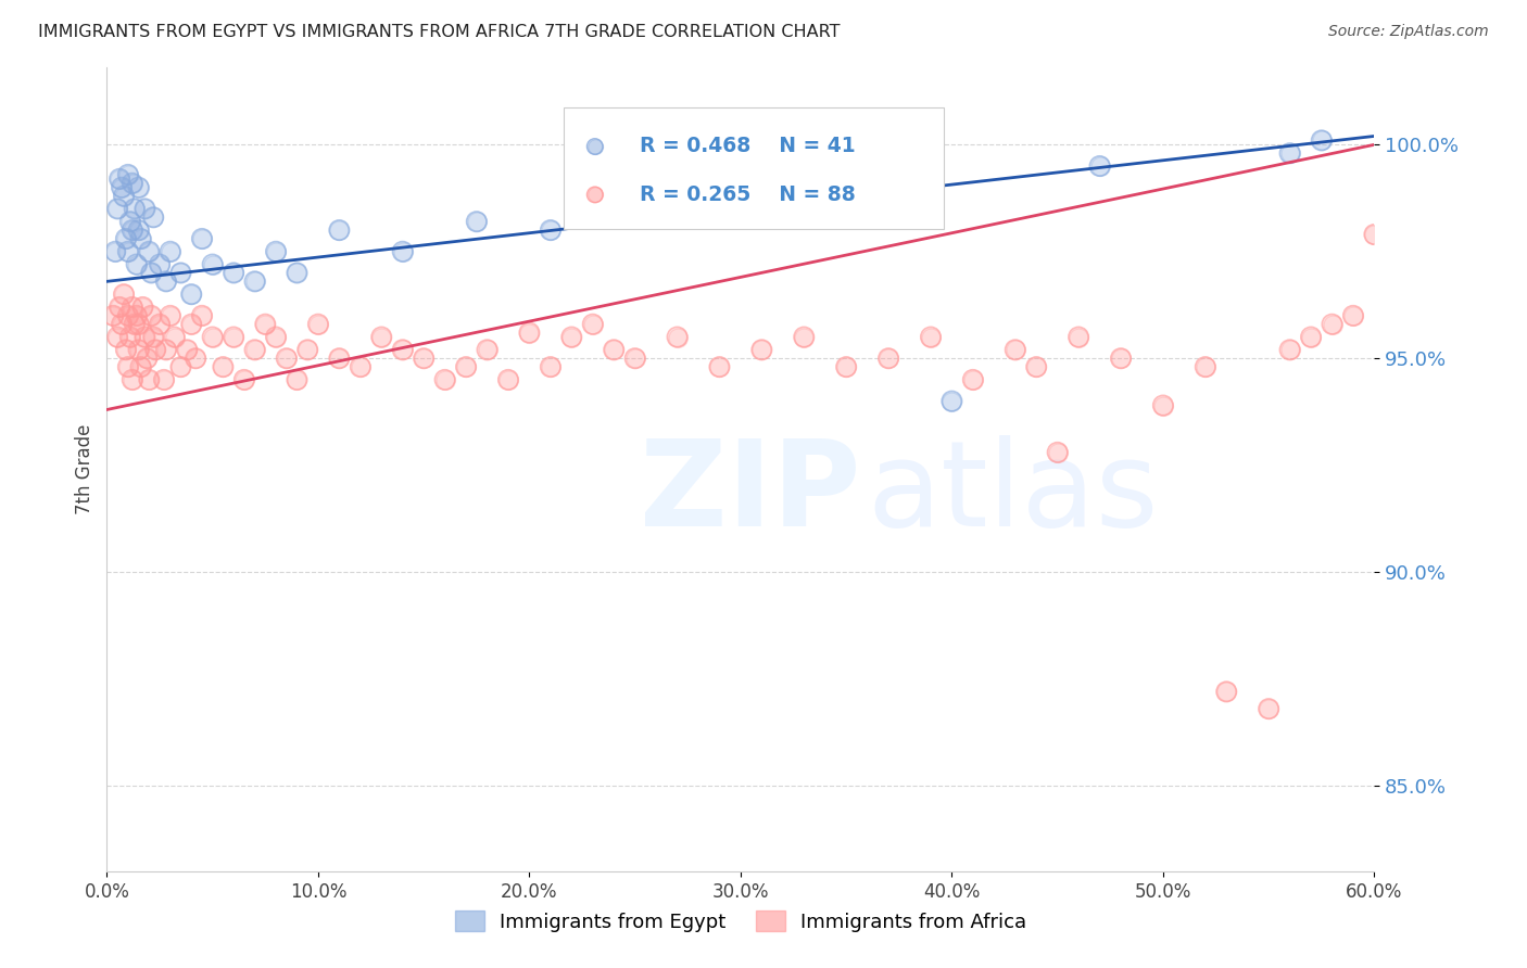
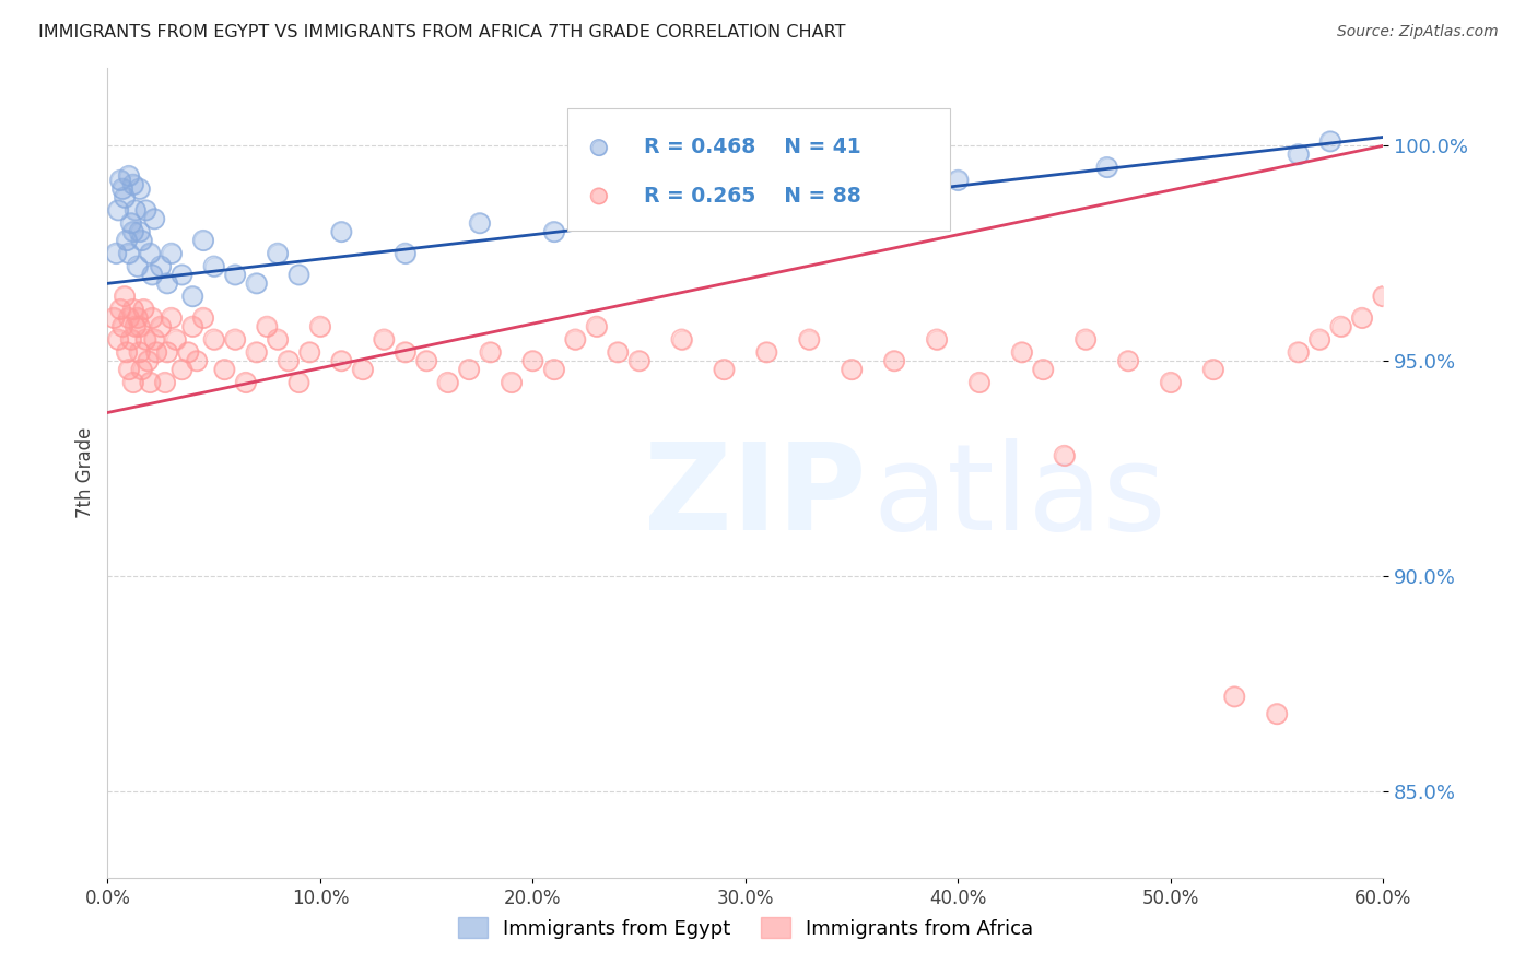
Immigrants from Africa/20.0%: 95.6% -> 95.0%
Immigrants from Egypt/40.0%: 94.0% -> 99.2%
Immigrants from Africa/50.0%: 93.9% -> 94.5%
Immigrants from Africa/60.0%: 97.9% -> 96.5%
